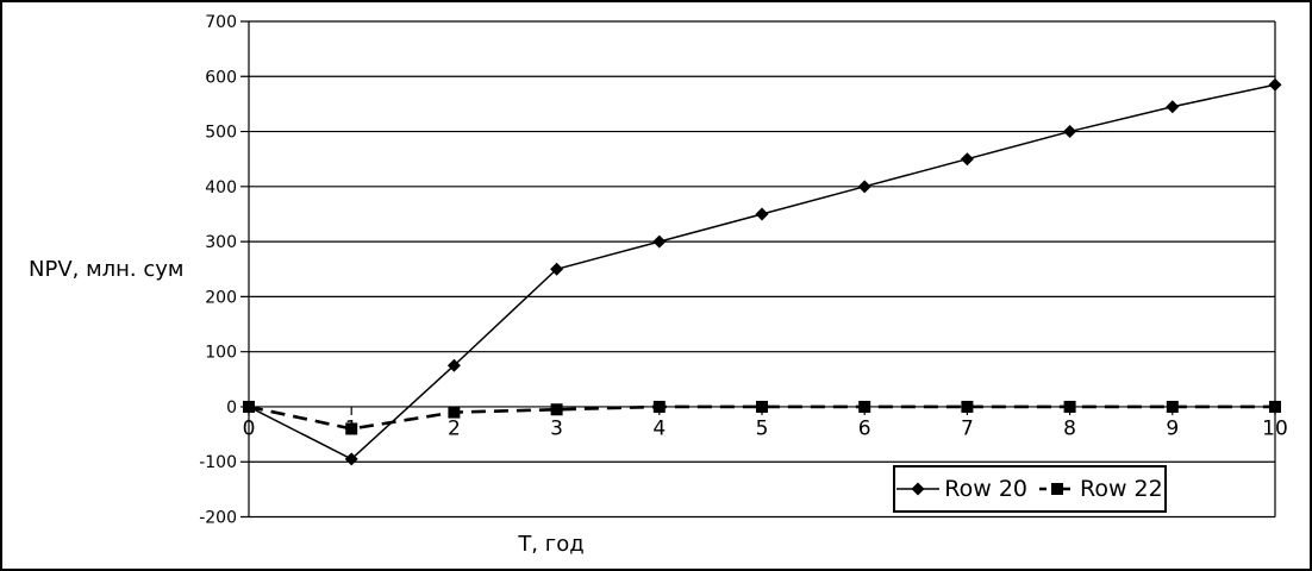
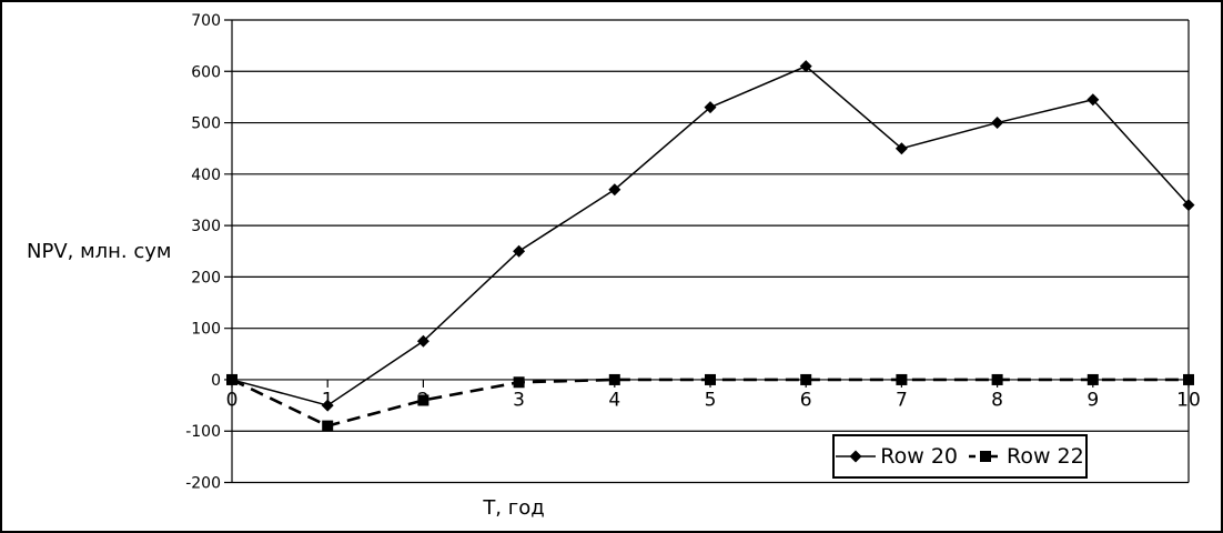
Row 20/1: -100 -> -50
Row 22/1: -40 -> -90
Row 22/2: -10 -> -40
Row 20/4: 300 -> 370
Row 20/5: 350 -> 530
Row 20/6: 400 -> 610
Row 20/10: 580 -> 340
